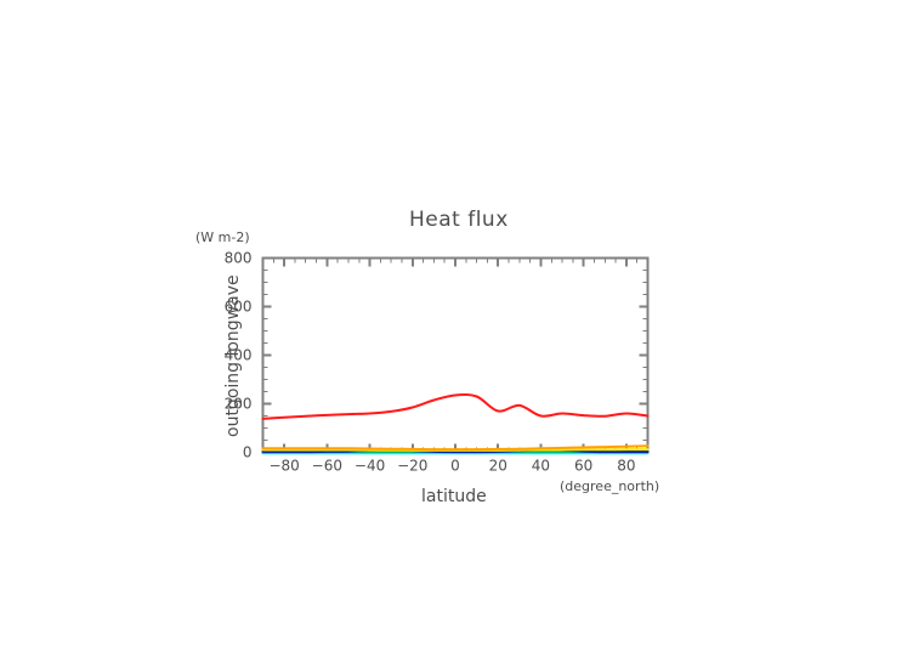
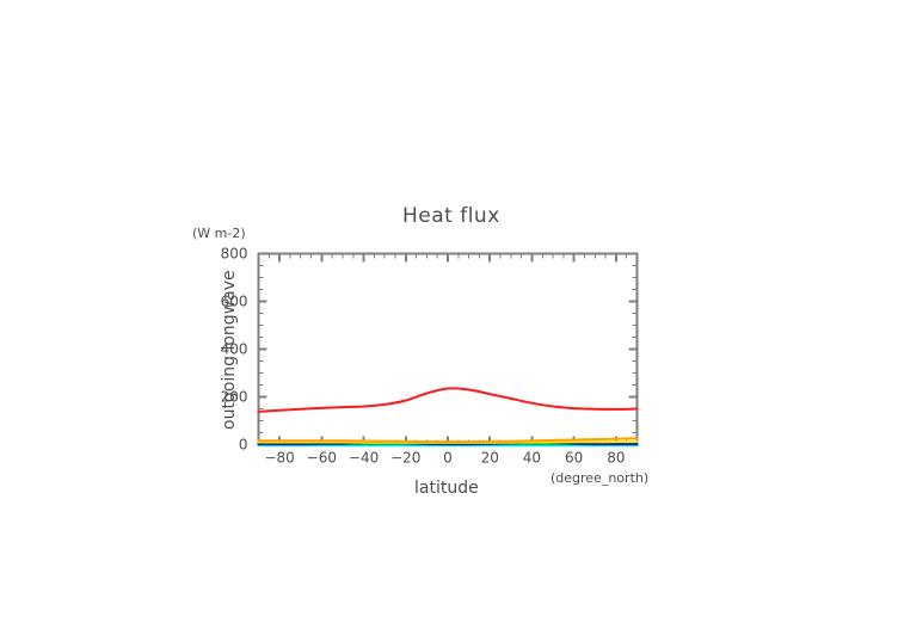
outgoing longwave/20: 170 -> 210
outgoing longwave/40: 150 -> 170
outgoing longwave/80: 160 -> 150
